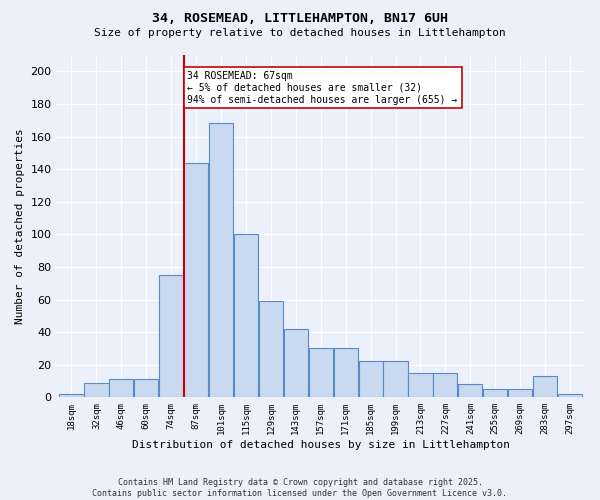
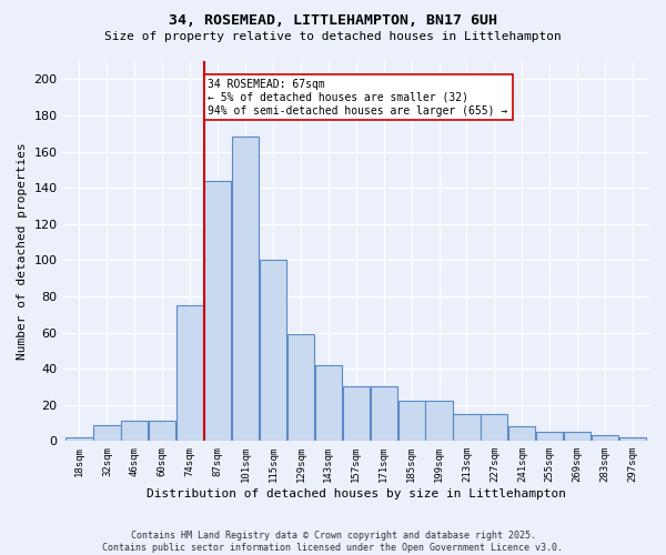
283sqm: 13 -> 3
